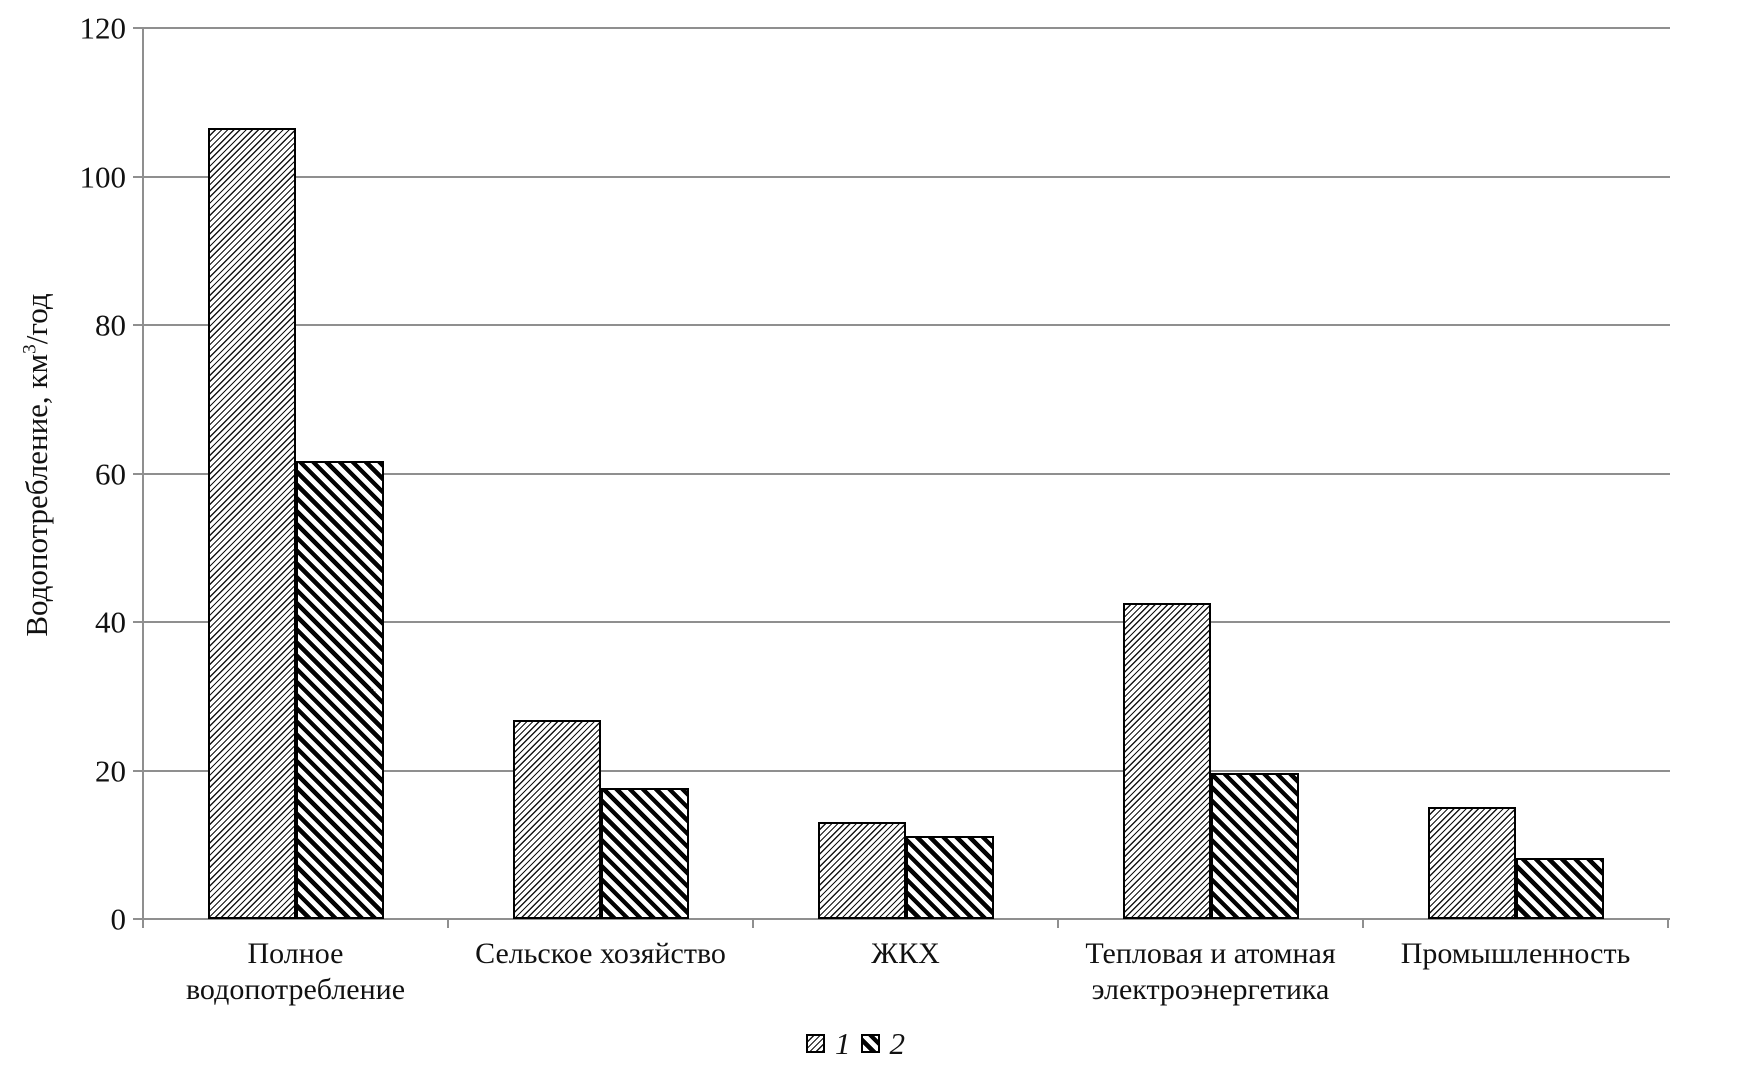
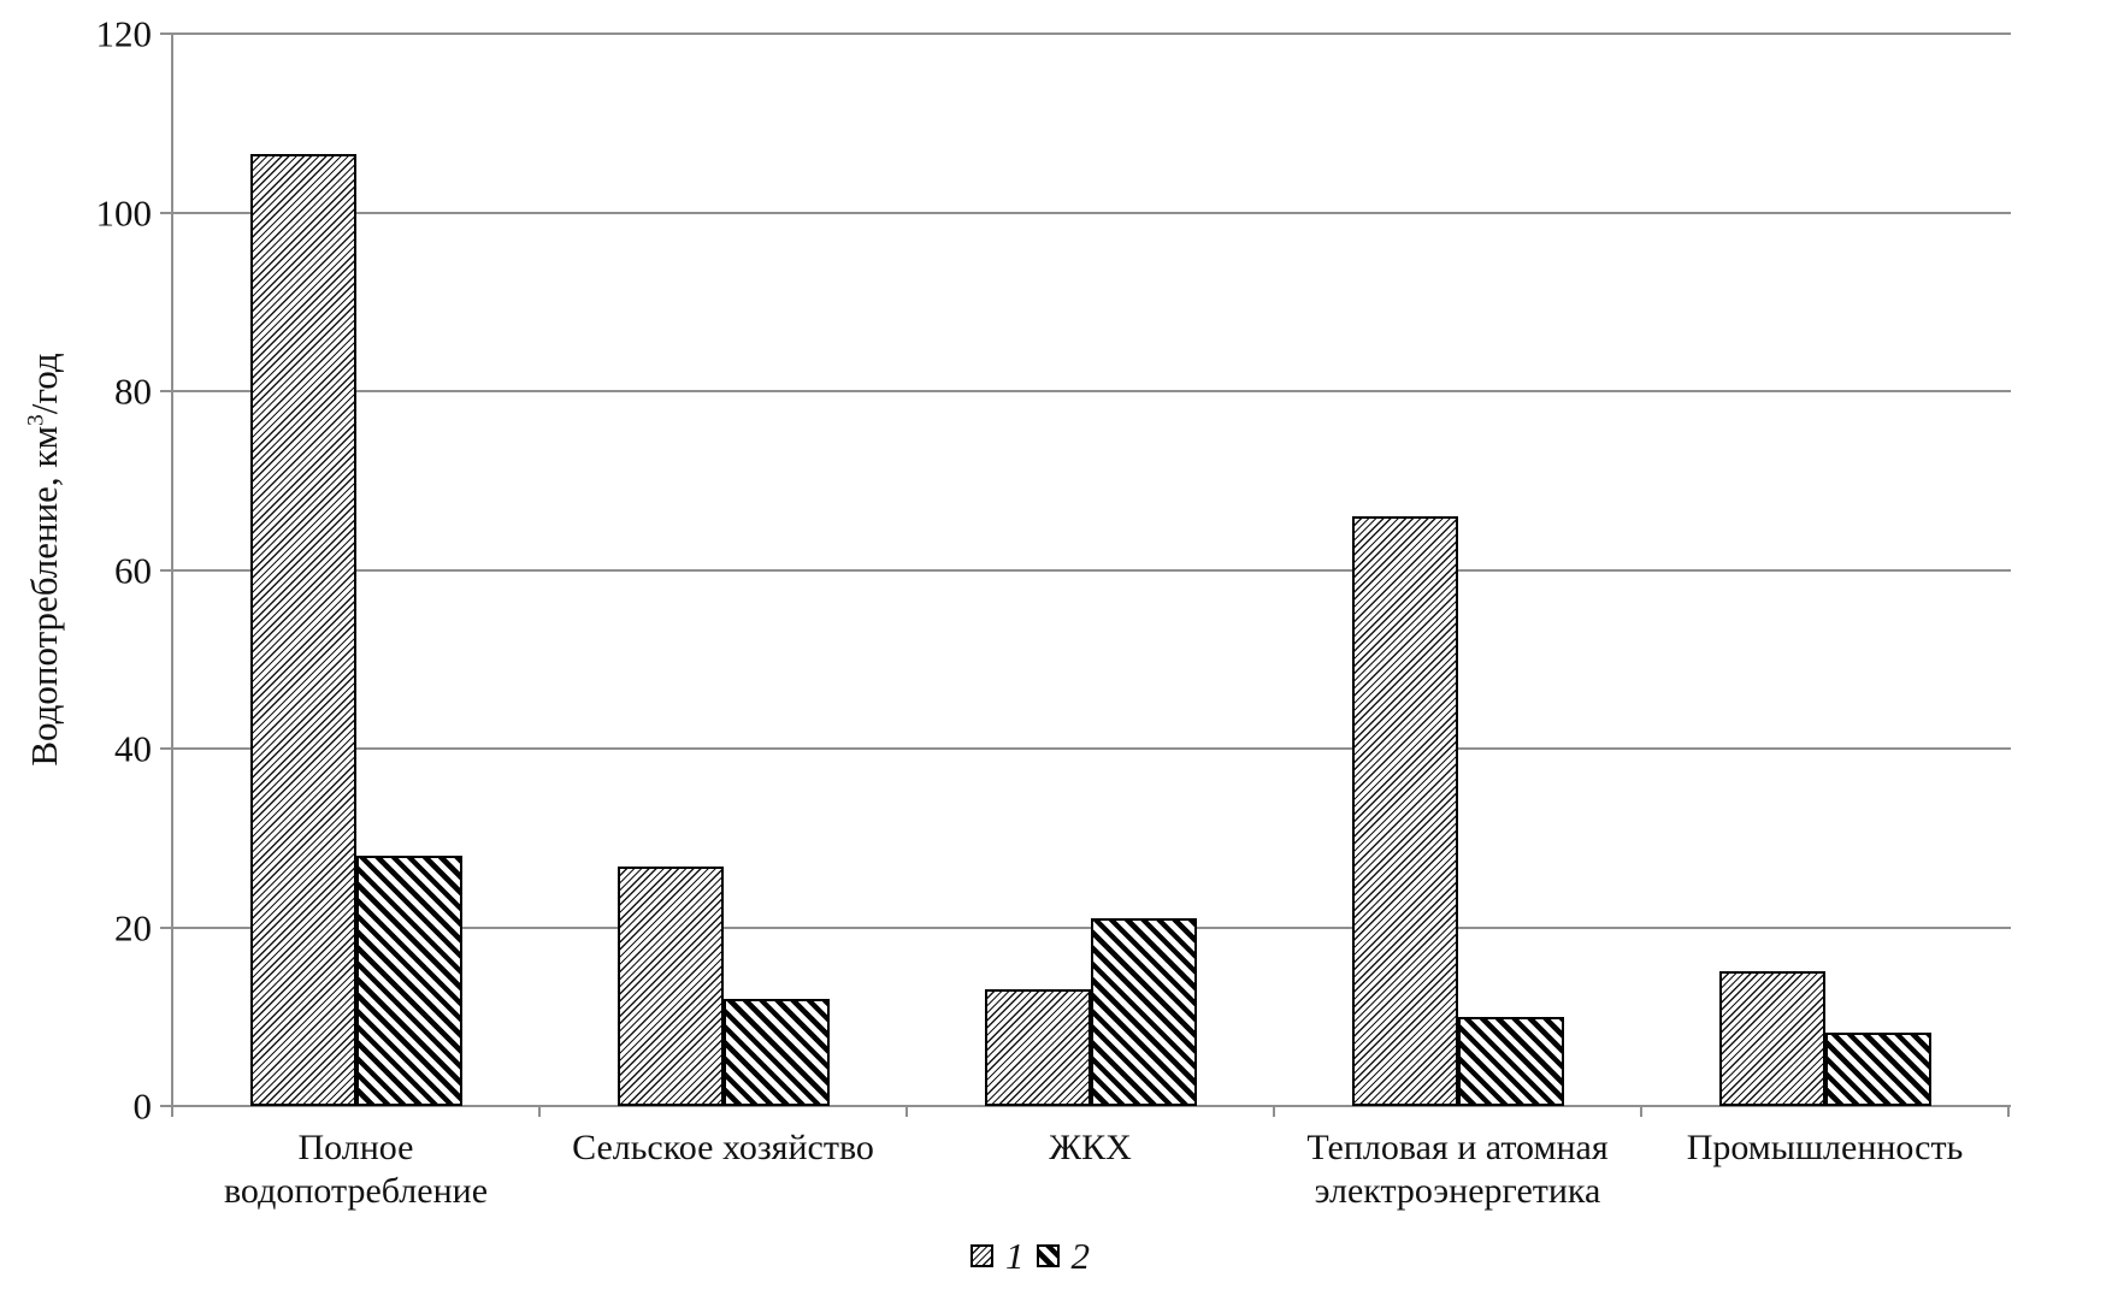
2/Полное водопотребление: 62 -> 28
2/Сельское хозяйство: 18 -> 12
2/ЖКХ: 11 -> 21
1/Тепловая и атомная электроэнергетика: 42 -> 66
2/Тепловая и атомная электроэнергетика: 20 -> 10
